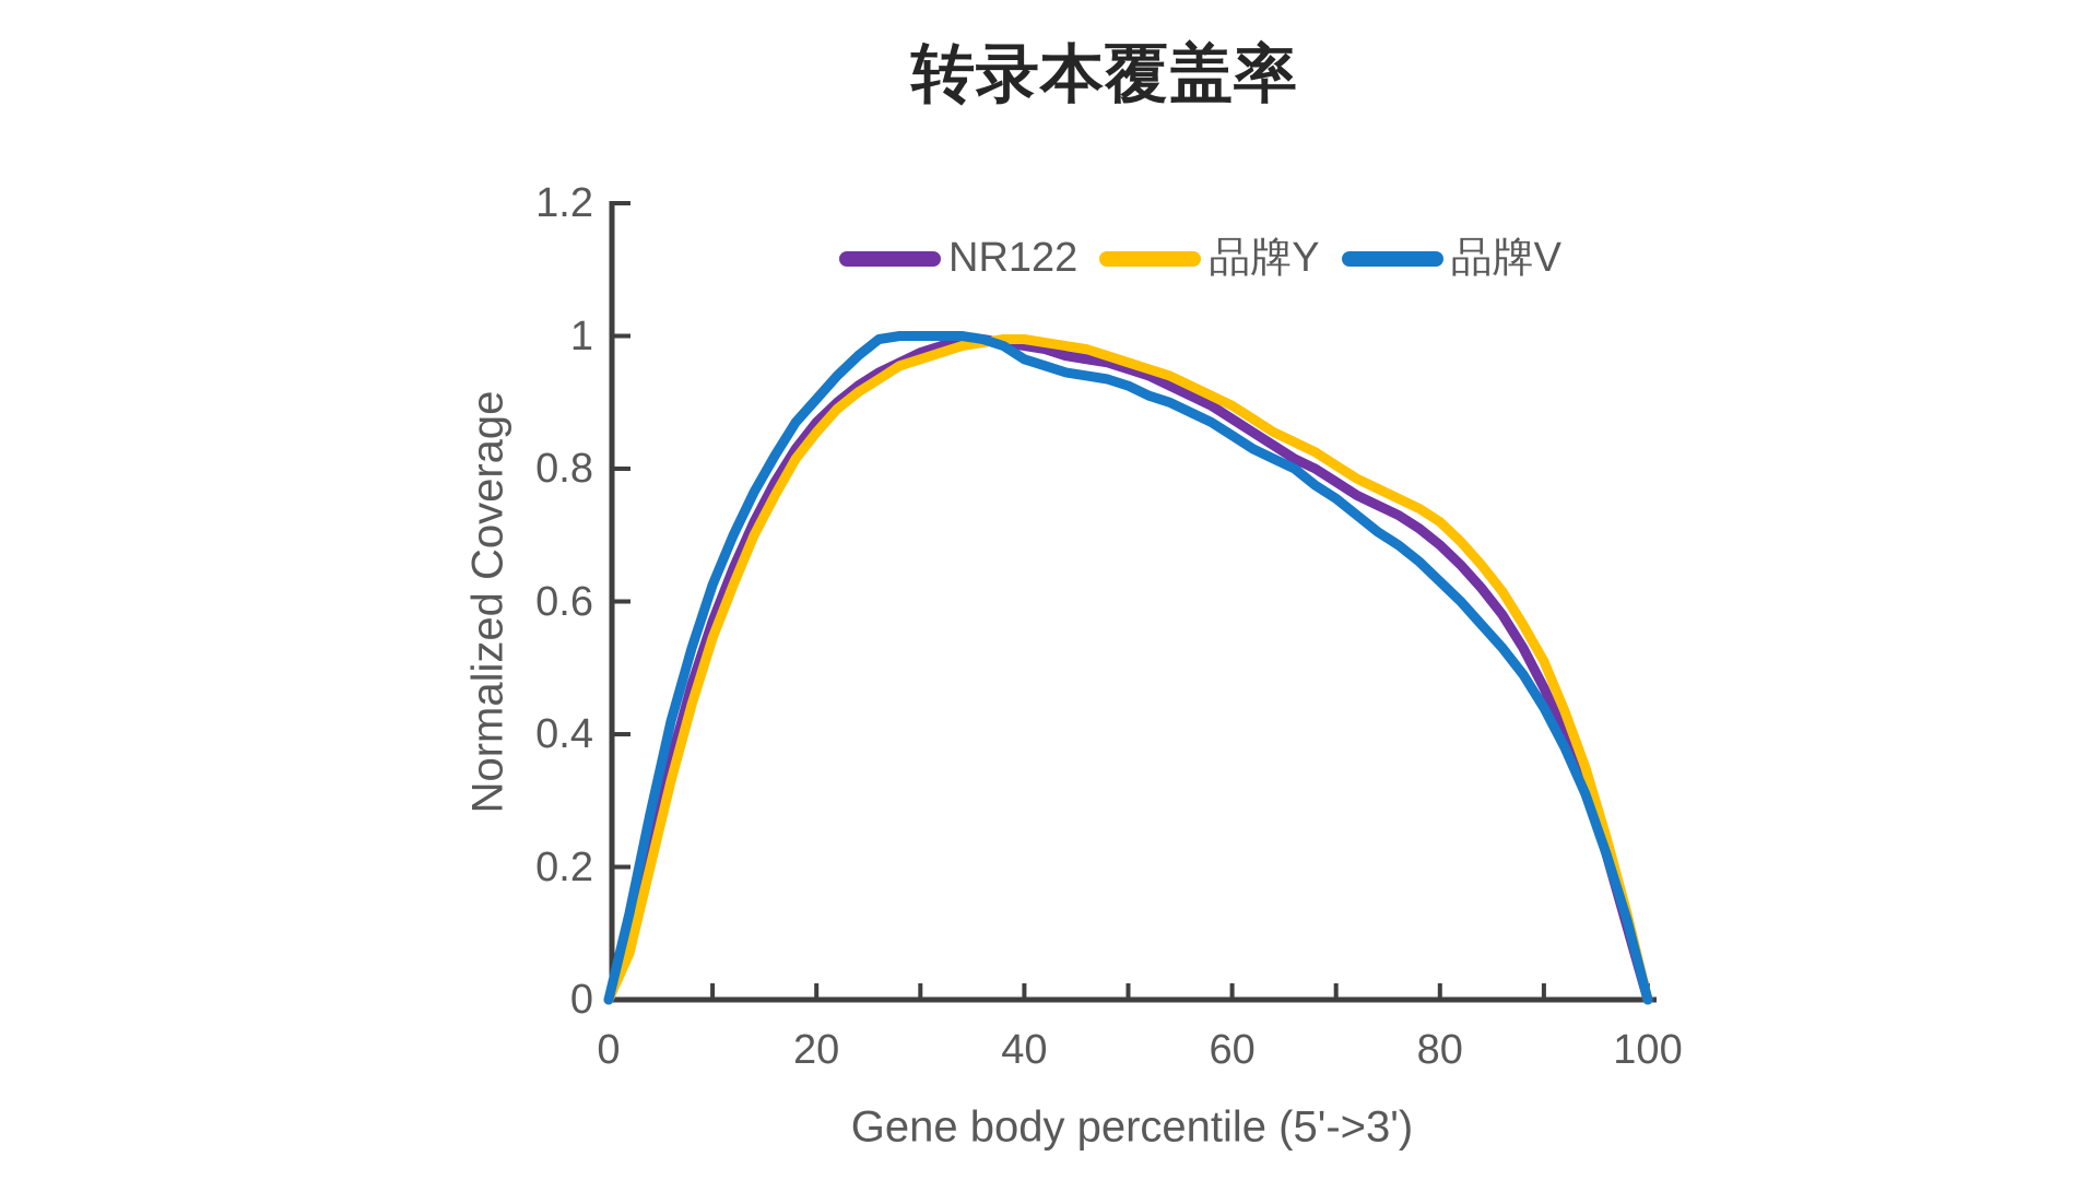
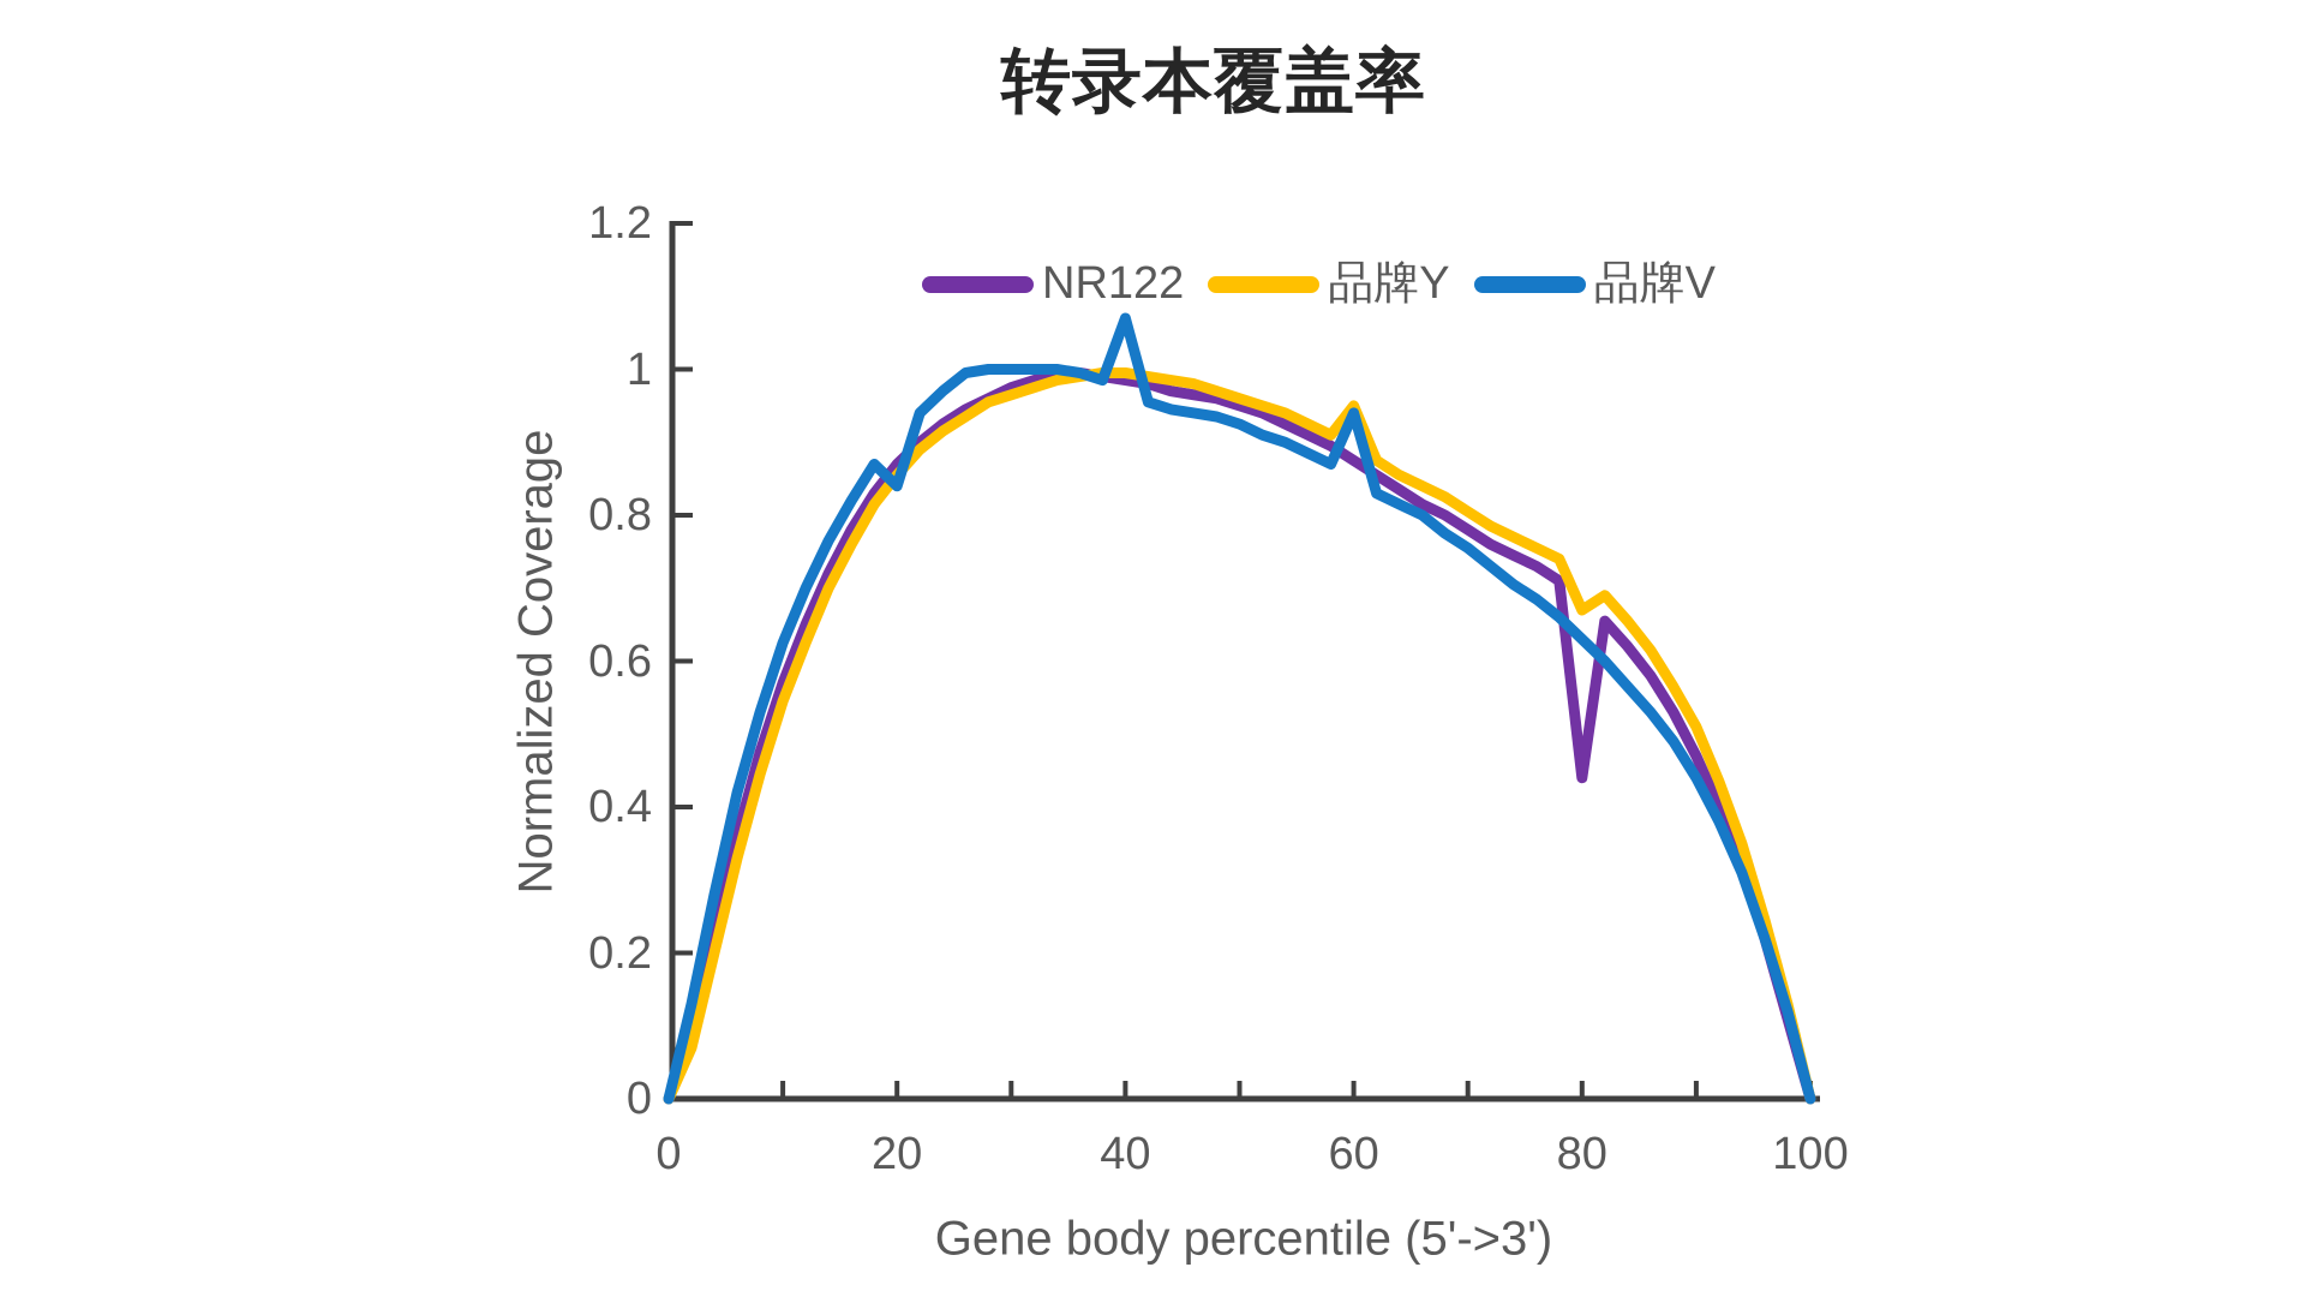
品牌V/20: 0.91 -> 0.84
品牌V/40: 0.96 -> 1.07
品牌Y/60: 0.90 -> 0.95
品牌V/60: 0.85 -> 0.94
NR122/80: 0.69 -> 0.44
品牌Y/80: 0.72 -> 0.67
